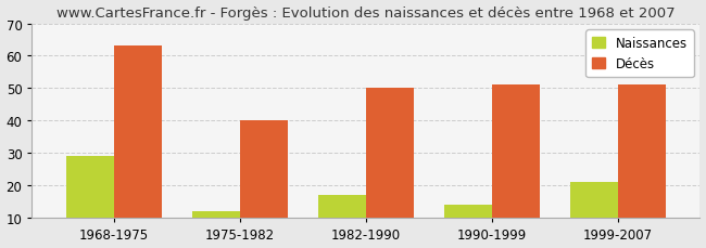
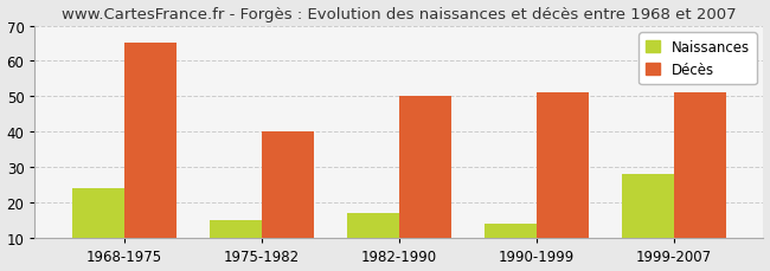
Naissances/1968-1975: 29 -> 24
Décès/1968-1975: 63 -> 65
Naissances/1975-1982: 12 -> 15
Naissances/1999-2007: 21 -> 28
